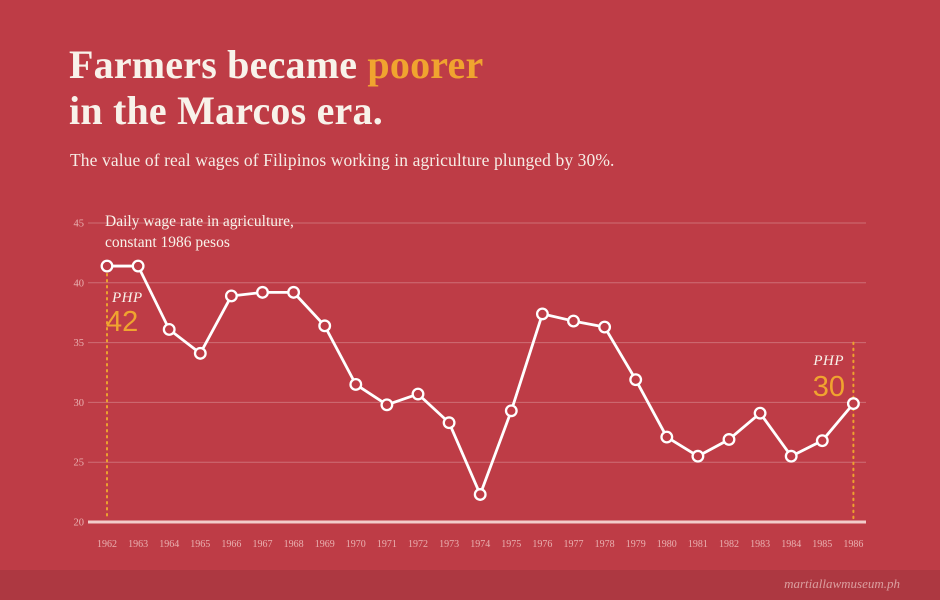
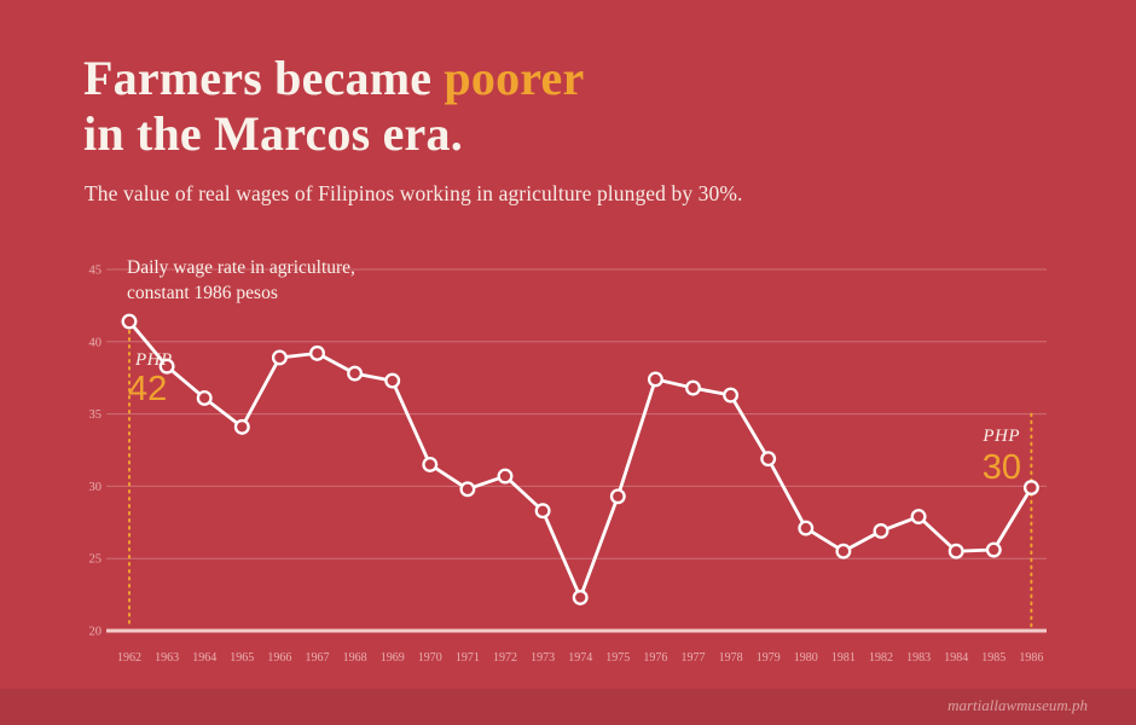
1963: 41.4 -> 38.3
1968: 39.2 -> 37.8
1969: 36.4 -> 37.3
1983: 29.1 -> 27.9
1985: 26.8 -> 25.6
